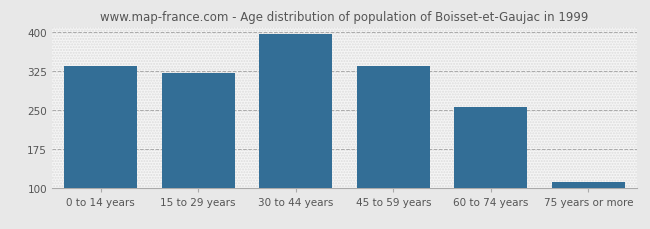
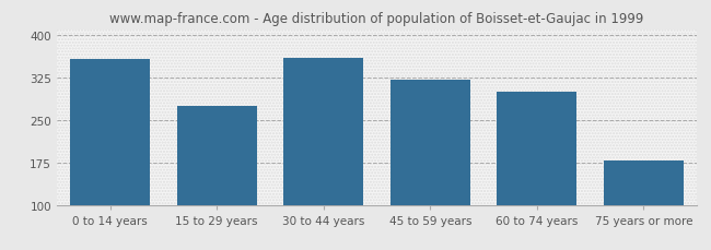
0 to 14 years: 335 -> 358
15 to 29 years: 320 -> 274
30 to 44 years: 395 -> 360
45 to 59 years: 335 -> 320
60 to 74 years: 255 -> 300
75 years or more: 110 -> 178
